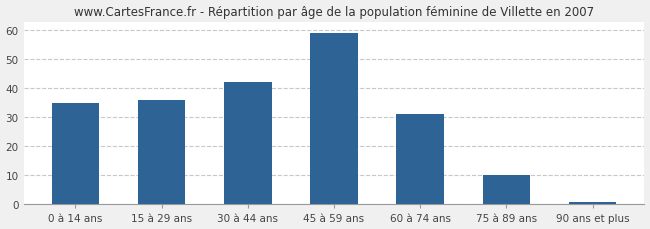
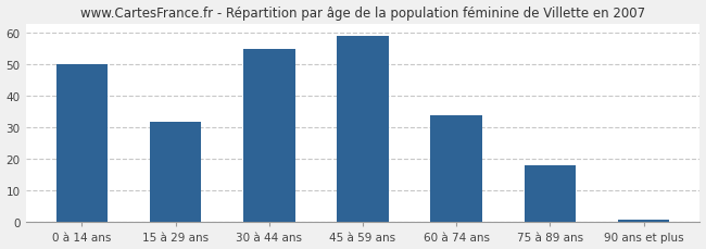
0 à 14 ans: 35 -> 50
15 à 29 ans: 36 -> 32
30 à 44 ans: 42 -> 55
60 à 74 ans: 31 -> 34
75 à 89 ans: 10 -> 18
